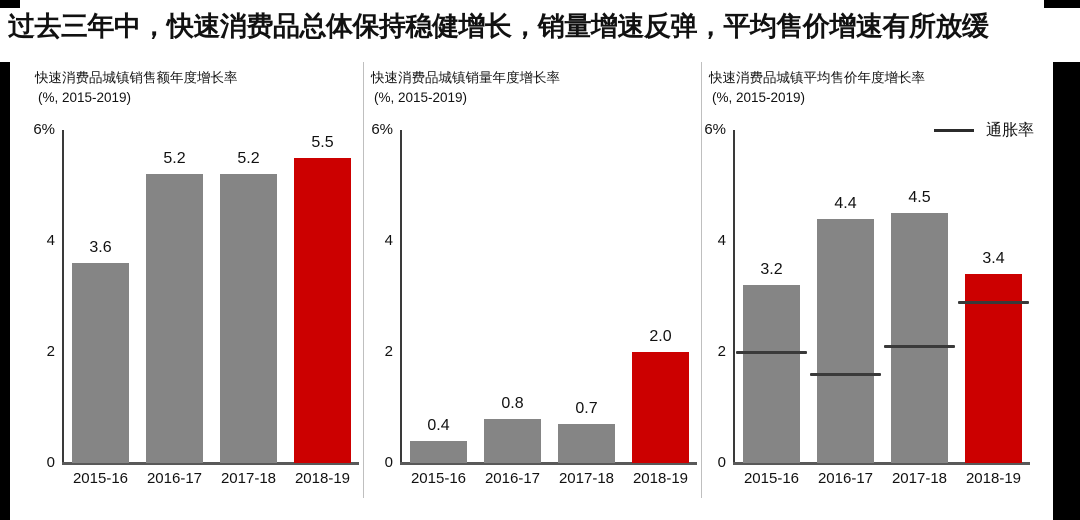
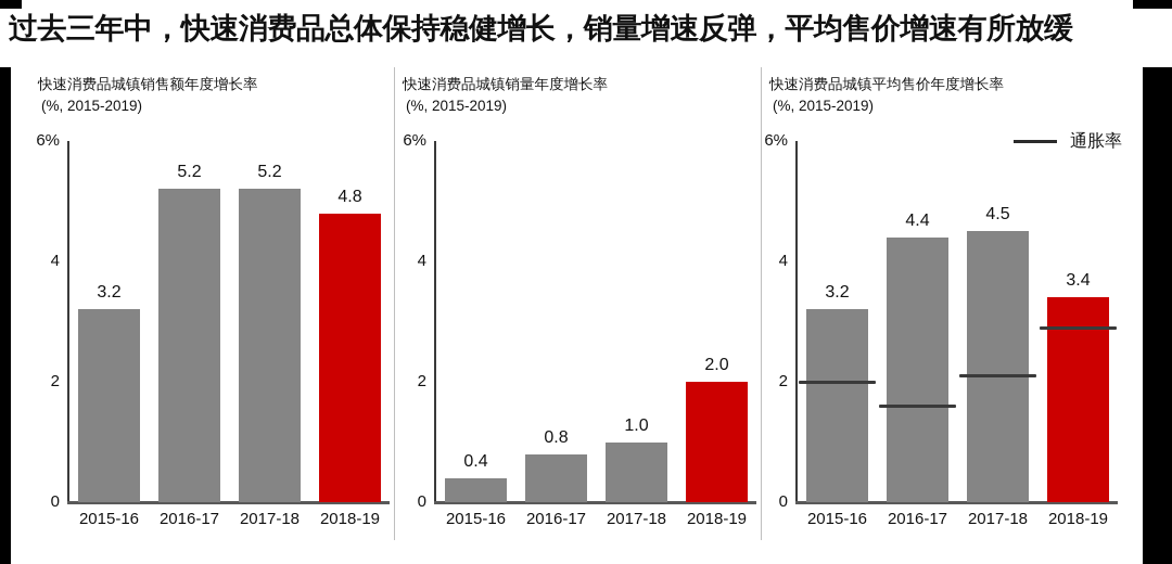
快速消费品城镇销售额年度增长率/2015-16: 3.6 -> 3.2
快速消费品城镇销售额年度增长率/2018-19: 5.5 -> 4.8
快速消费品城镇销量年度增长率/2017-18: 0.7 -> 1.0
